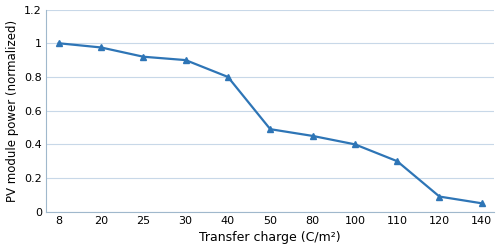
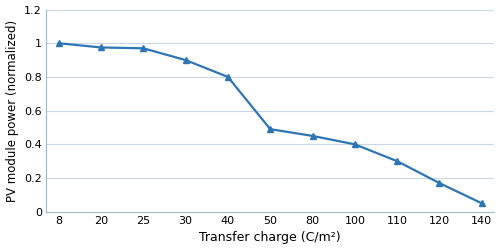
25: 0.92 -> 0.97
120: 0.09 -> 0.17
